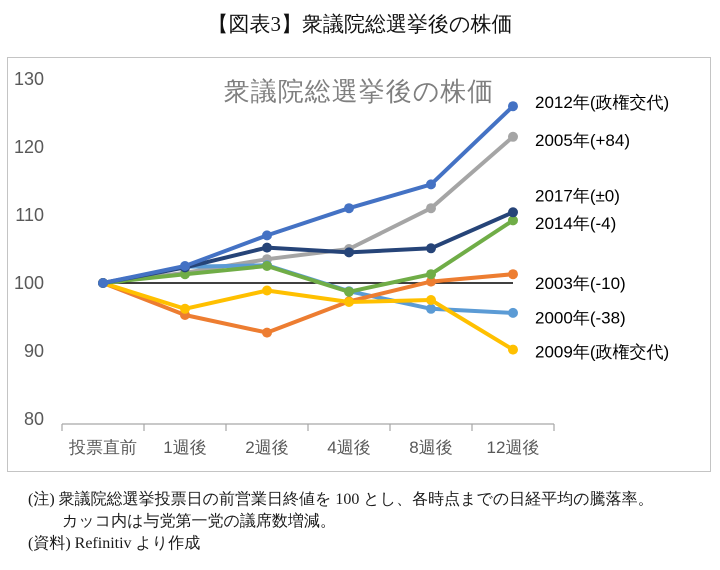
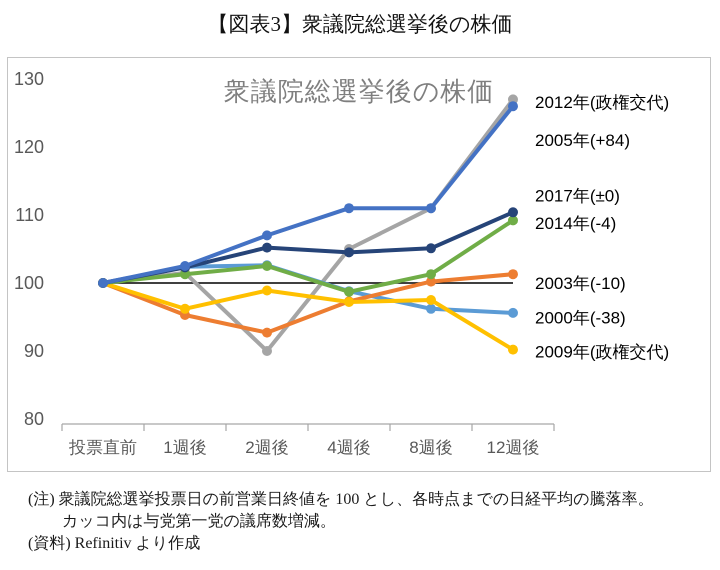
2005年(+84)/2週後: 104 -> 90
2012年(政権交代)/8週後: 114 -> 111
2005年(+84)/12週後: 122 -> 127
